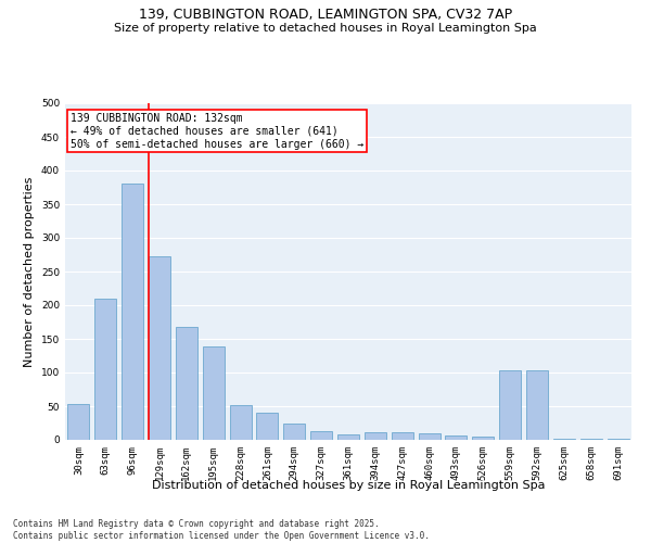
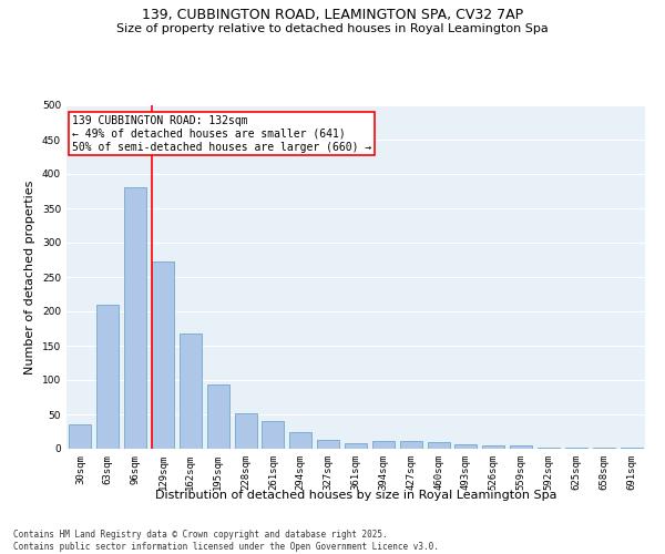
30sqm: 54 -> 35
195sqm: 138 -> 93
559sqm: 104 -> 5
592sqm: 104 -> 1
